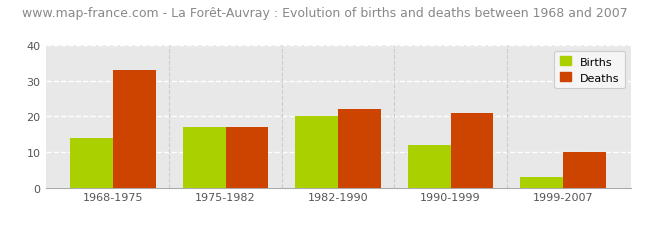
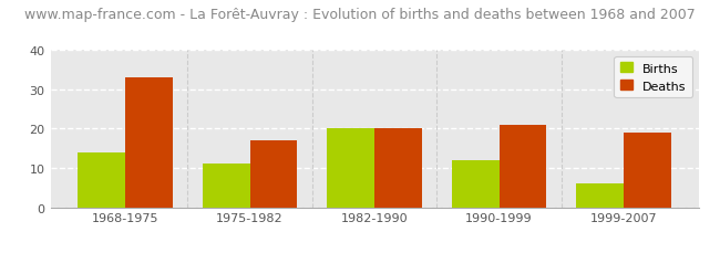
Births/1975-1982: 17 -> 11
Deaths/1982-1990: 22 -> 20
Births/1999-2007: 3 -> 6
Deaths/1999-2007: 10 -> 19
